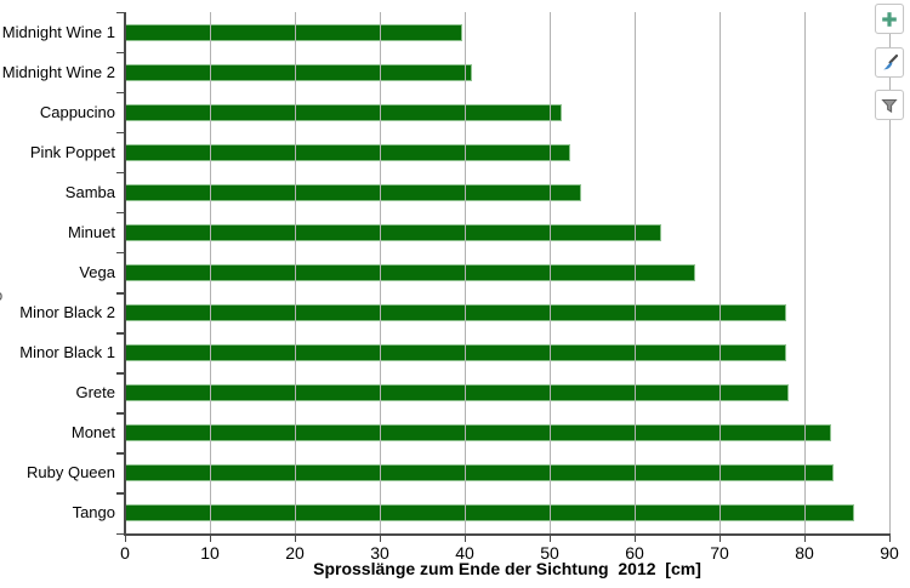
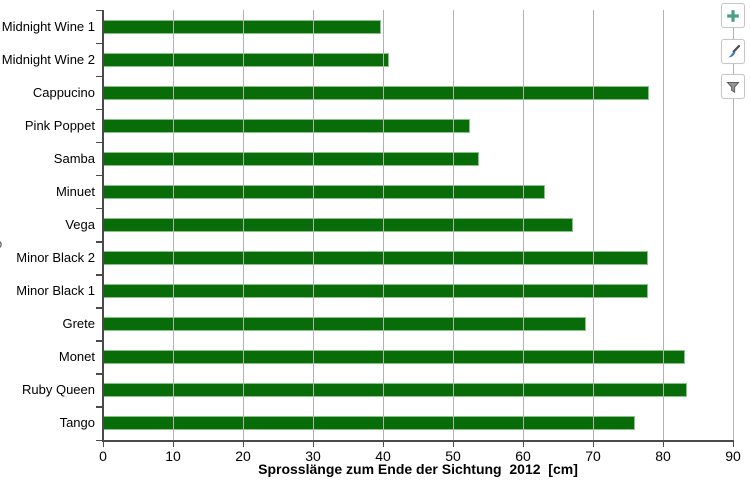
Cappucino: 51 -> 78
Grete: 78 -> 69
Tango: 86 -> 76
